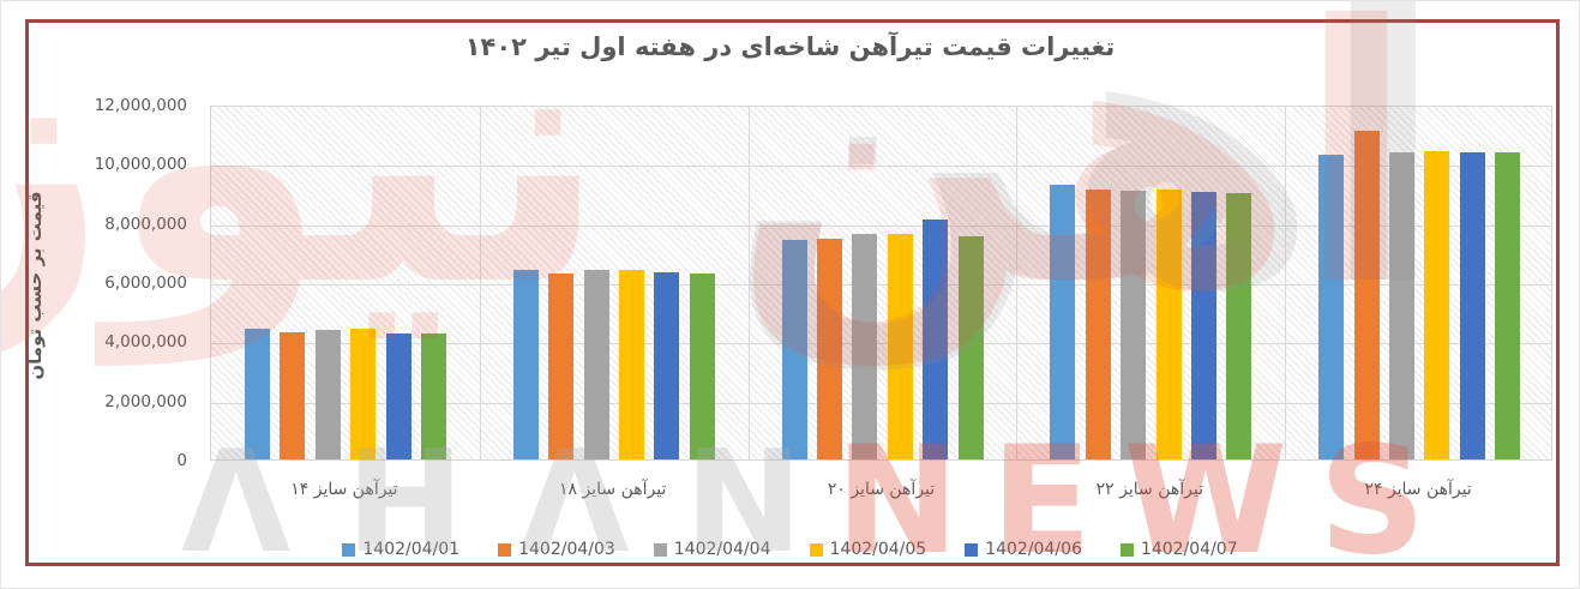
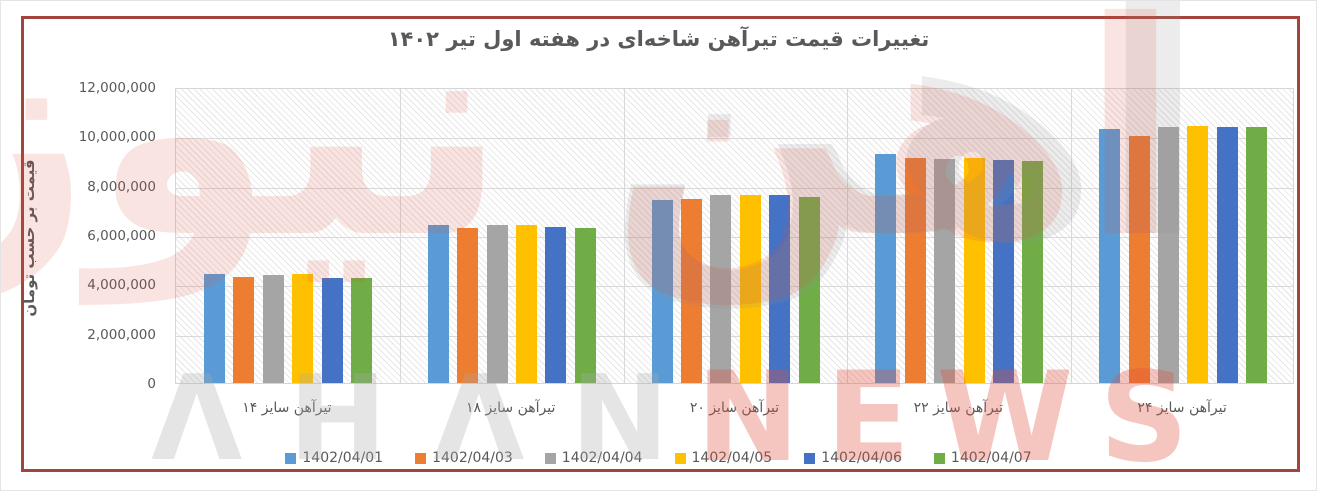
1402/04/06/تیرآهن سایز ۲۰: 8100000 -> 7600000
1402/04/03/تیرآهن سایز ۲۴: 11100000 -> 10000000
